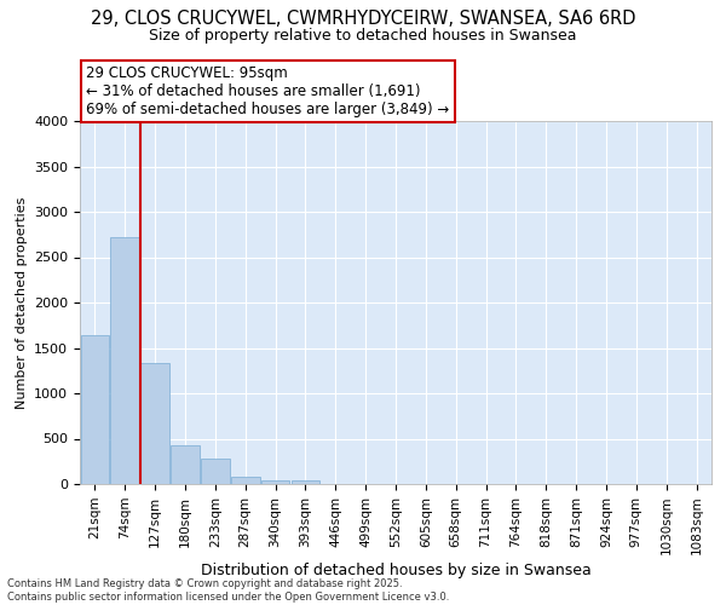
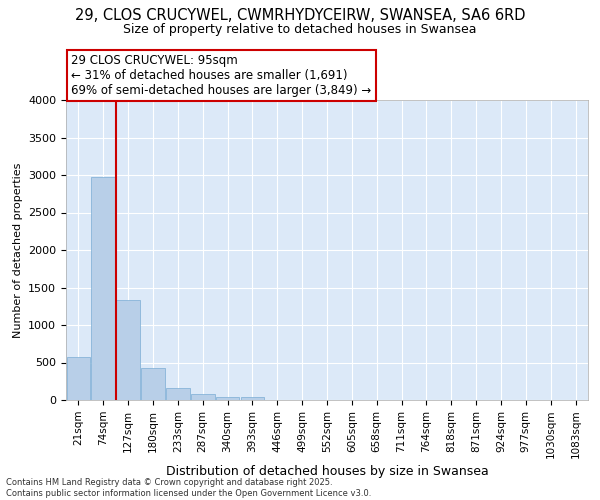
21sqm: 1640 -> 580
74sqm: 2720 -> 2970
233sqm: 280 -> 160
